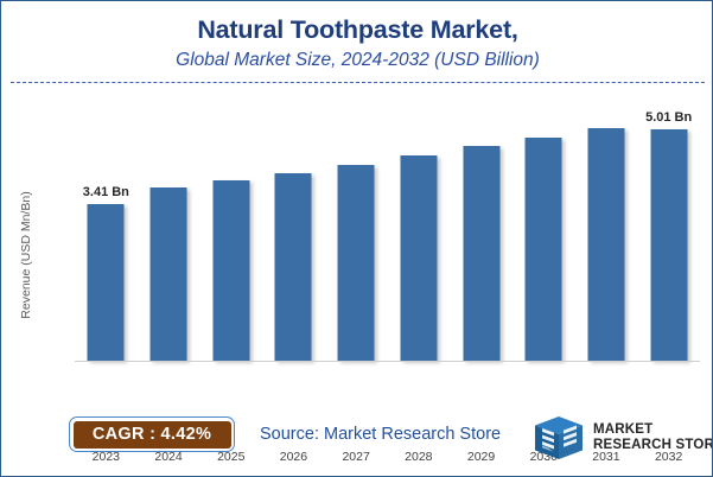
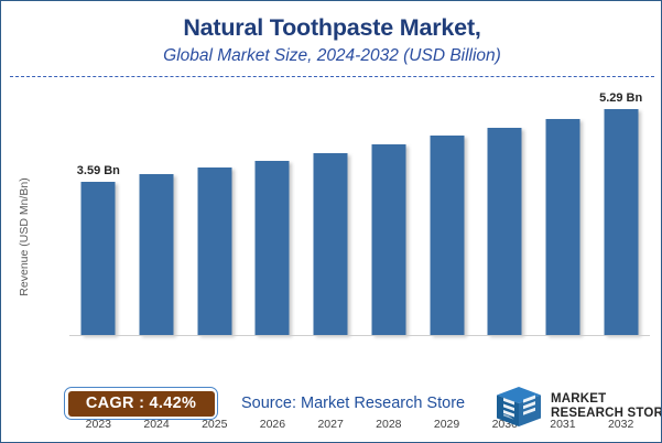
2023: 3.41 -> 3.59
2032: 5.01 -> 5.29
